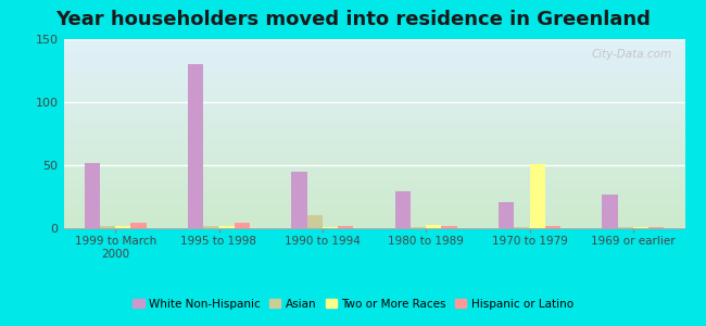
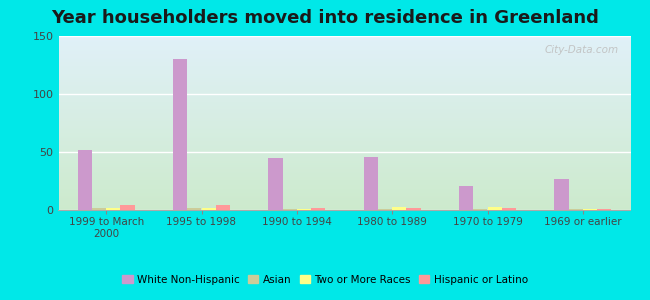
Asian/1990 to 1994: 10 -> 1
White Non-Hispanic/1980 to 1989: 29 -> 46
Two or More Races/1970 to 1979: 51 -> 3
